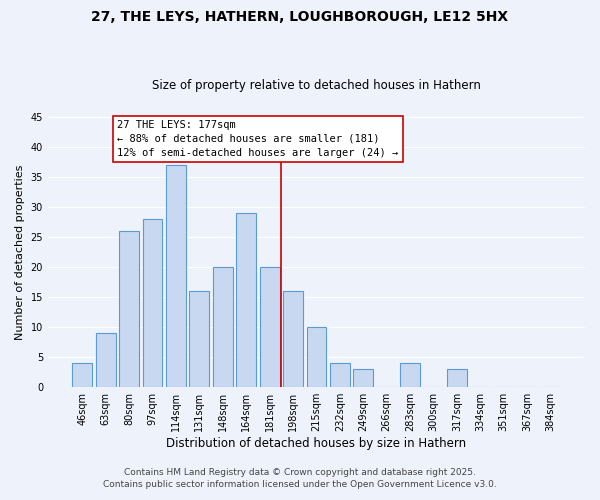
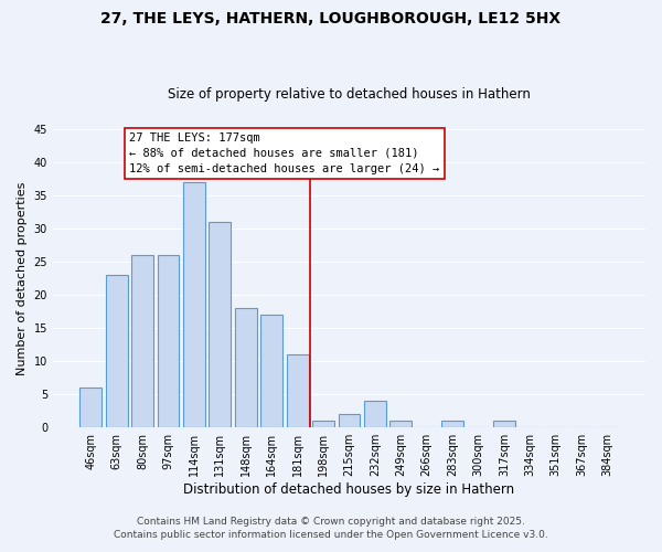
46sqm: 4 -> 6
63sqm: 9 -> 23
97sqm: 28 -> 26
131sqm: 16 -> 31
148sqm: 20 -> 18
164sqm: 29 -> 17
181sqm: 20 -> 11
198sqm: 16 -> 1
215sqm: 10 -> 2
249sqm: 3 -> 1
283sqm: 4 -> 1
317sqm: 3 -> 1
